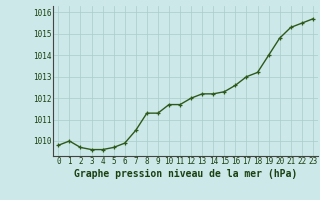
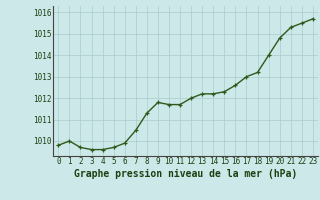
9: 1011.3 -> 1011.8
